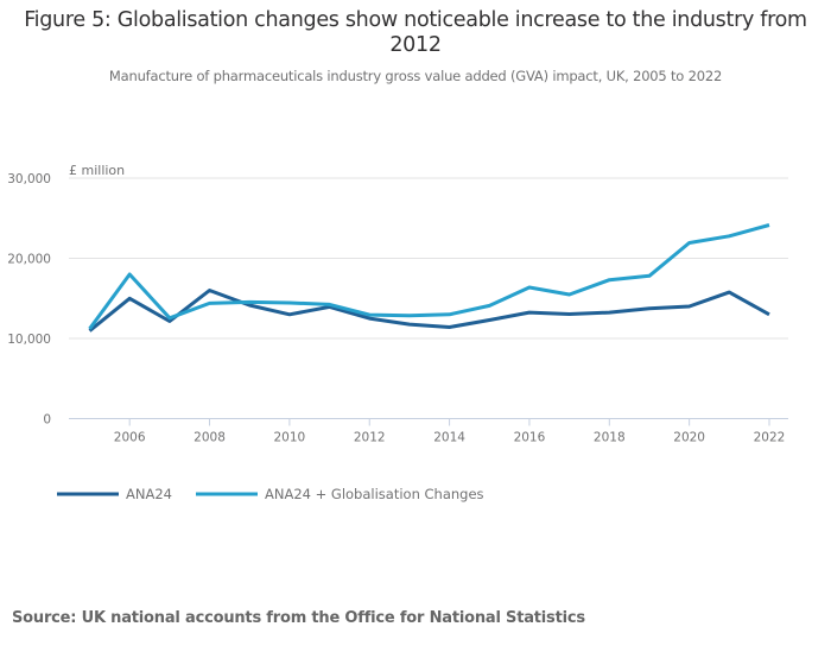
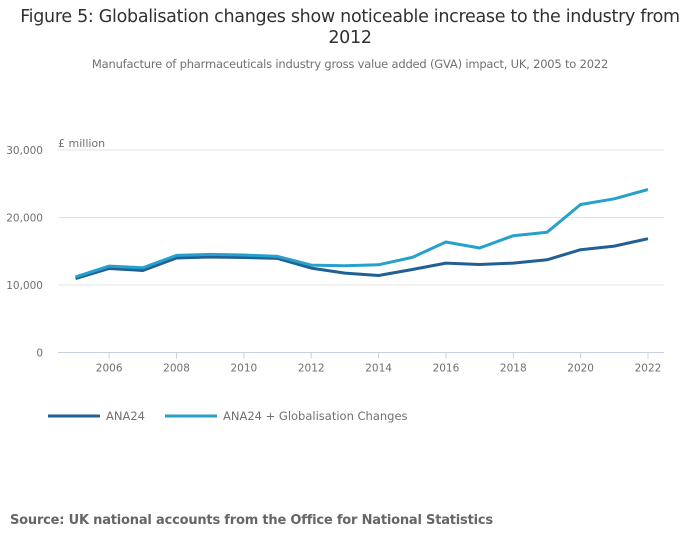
ANA24/2006: 15000 -> 12000
ANA24 + Globalisation Changes/2006: 18000 -> 13000
ANA24/2008: 16000 -> 14000
ANA24/2010: 13000 -> 14000
ANA24/2020: 14000 -> 15000
ANA24/2022: 13000 -> 17000
